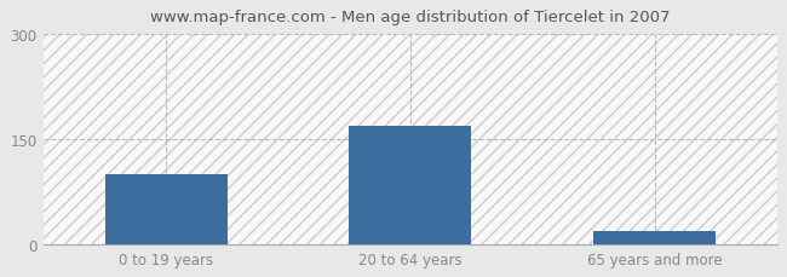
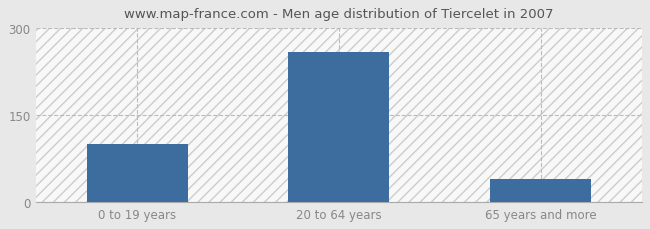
20 to 64 years: 170 -> 260
65 years and more: 20 -> 40
